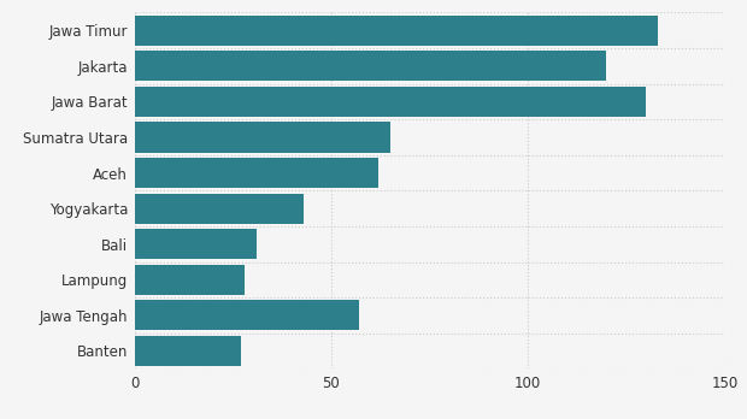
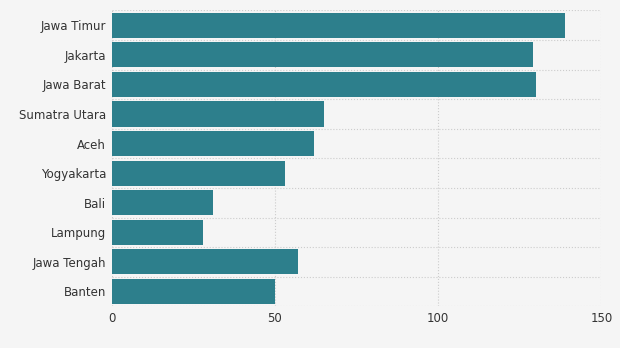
Jawa Timur: 133 -> 139
Jakarta: 120 -> 129
Yogyakarta: 43 -> 53
Banten: 27 -> 50
